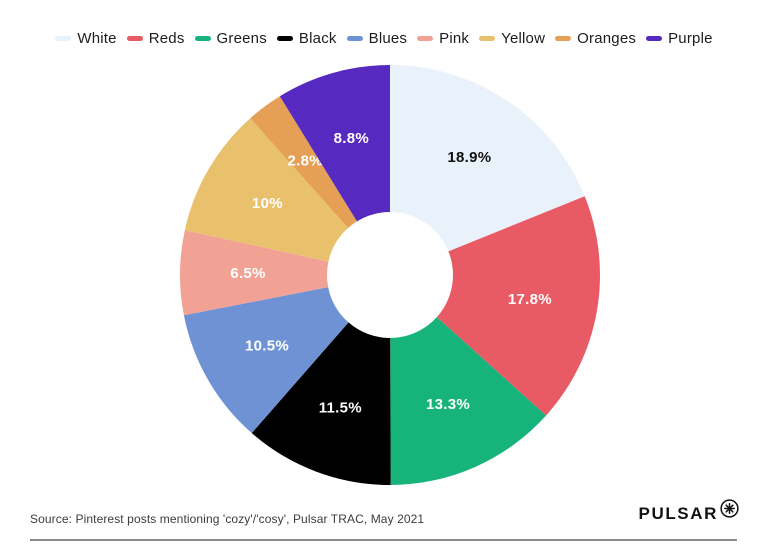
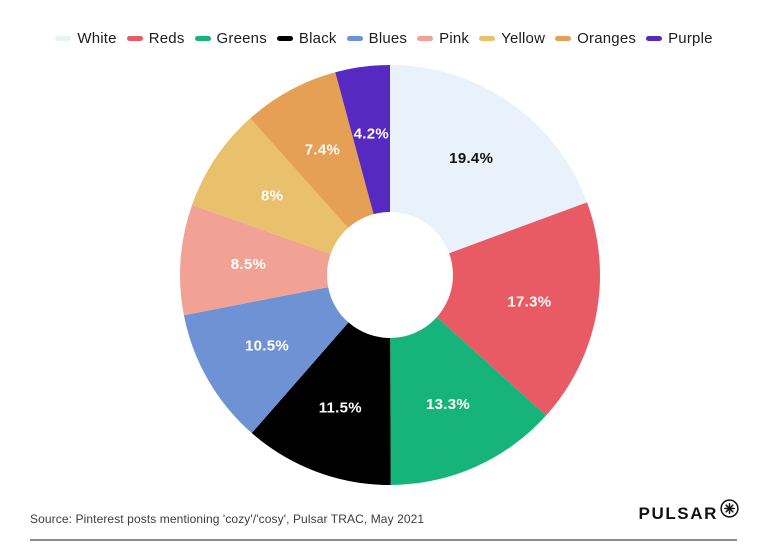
White: 18.9% -> 19.4%
Reds: 17.8% -> 17.3%
Pink: 6.5% -> 8.5%
Yellow: 10% -> 8%
Oranges: 2.8% -> 7.4%
Purple: 8.8% -> 4.2%
